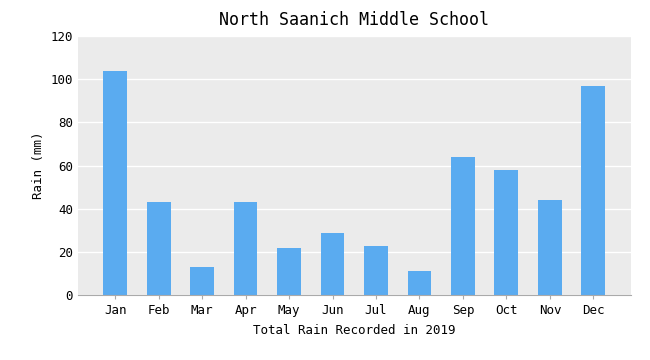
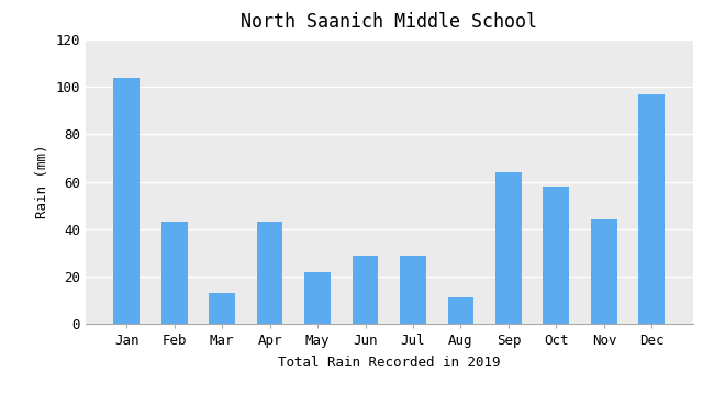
Jul: 23 -> 29
